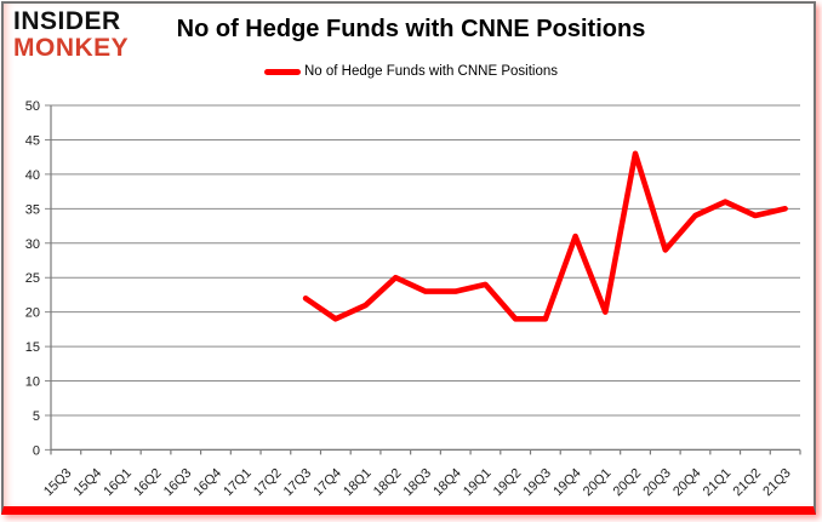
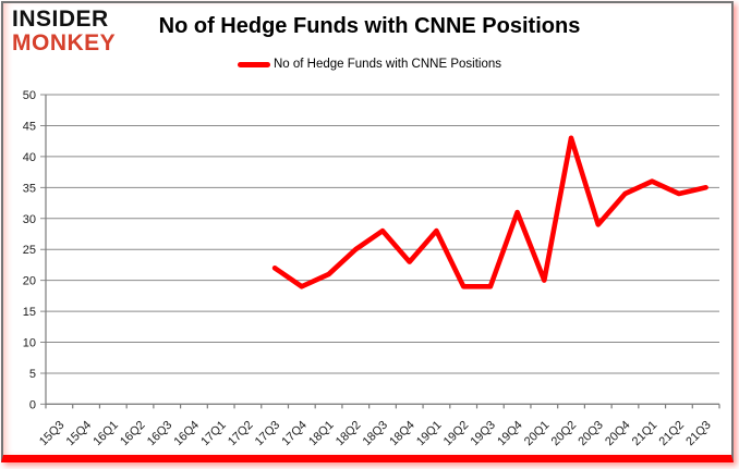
18Q3: 23 -> 28
19Q1: 24 -> 28
